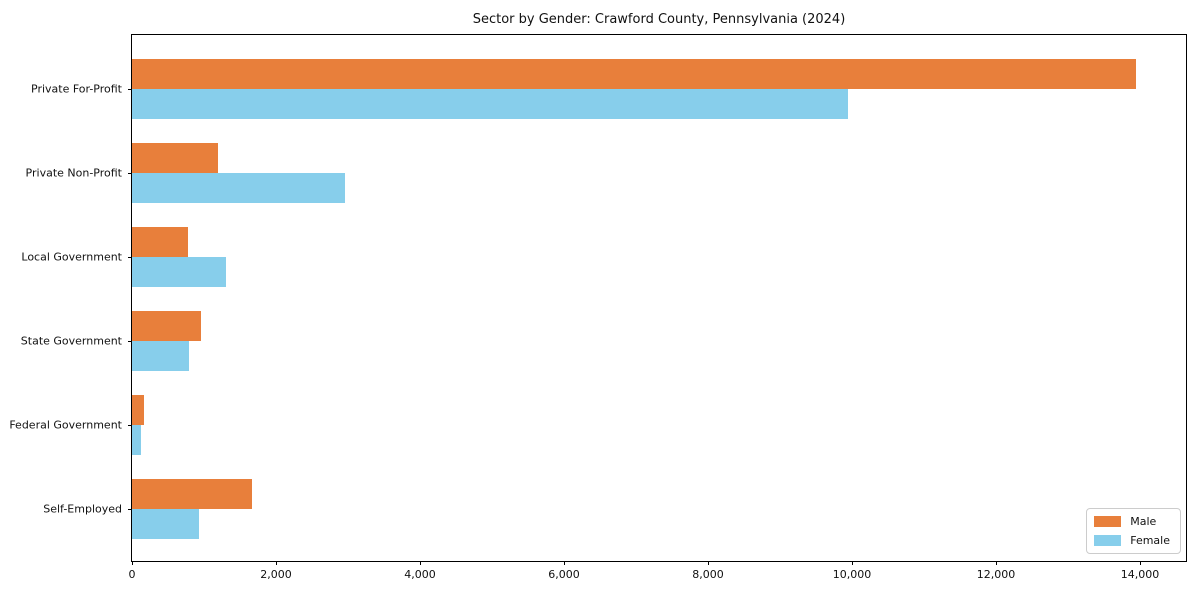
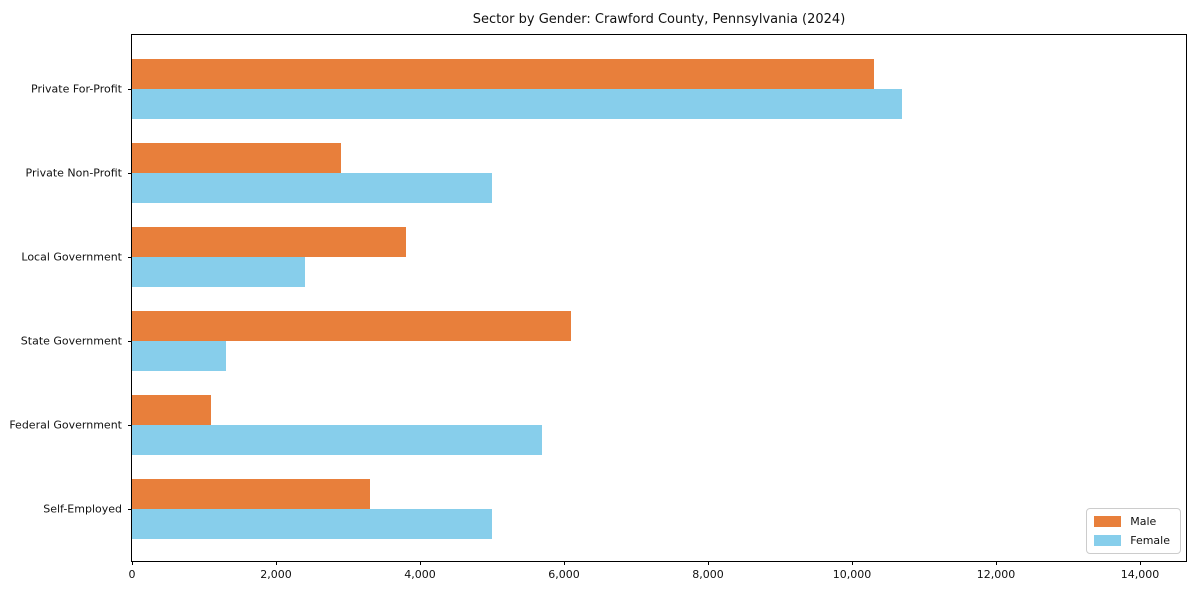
Male/Private For-Profit: 13900 -> 10300
Female/Private For-Profit: 9900 -> 10700
Male/Private Non-Profit: 1200 -> 2900
Female/Private Non-Profit: 3000 -> 5000
Male/Local Government: 800 -> 3800
Female/Local Government: 1300 -> 2400
Male/State Government: 1000 -> 6100
Female/State Government: 800 -> 1300
Male/Federal Government: 200 -> 1100
Female/Federal Government: 100 -> 5700
Male/Self-Employed: 1700 -> 3300
Female/Self-Employed: 900 -> 5000
